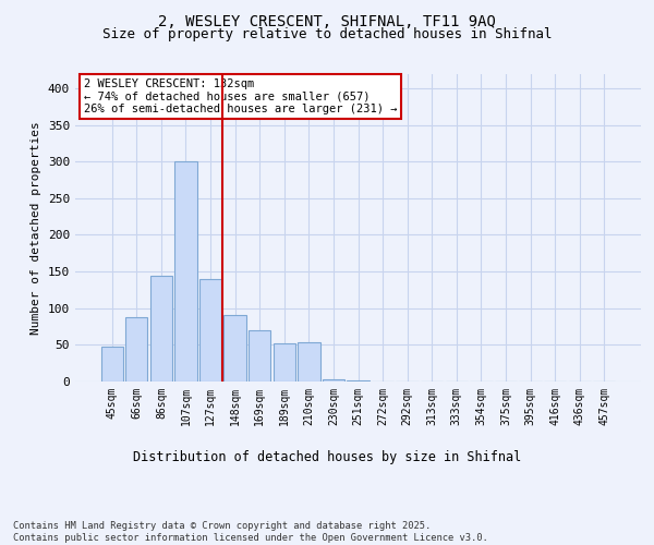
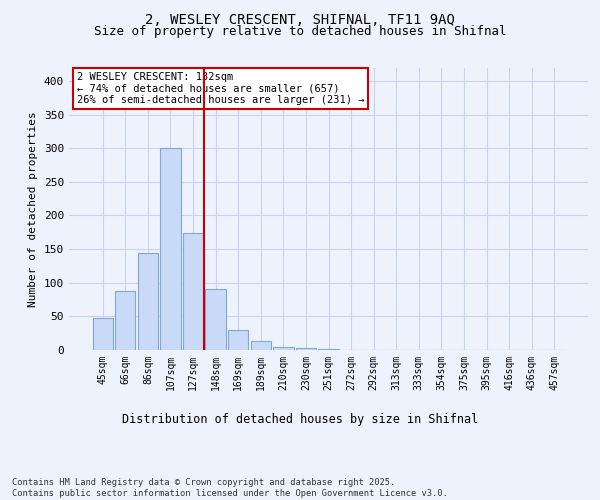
127sqm: 140 -> 174
169sqm: 70 -> 29
189sqm: 52 -> 13
210sqm: 54 -> 5
